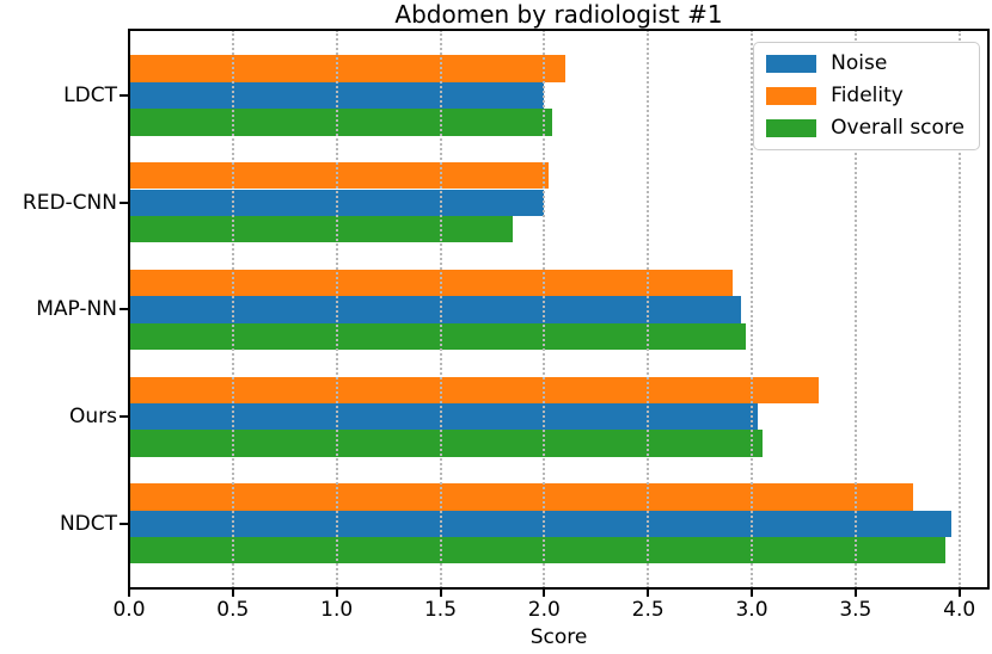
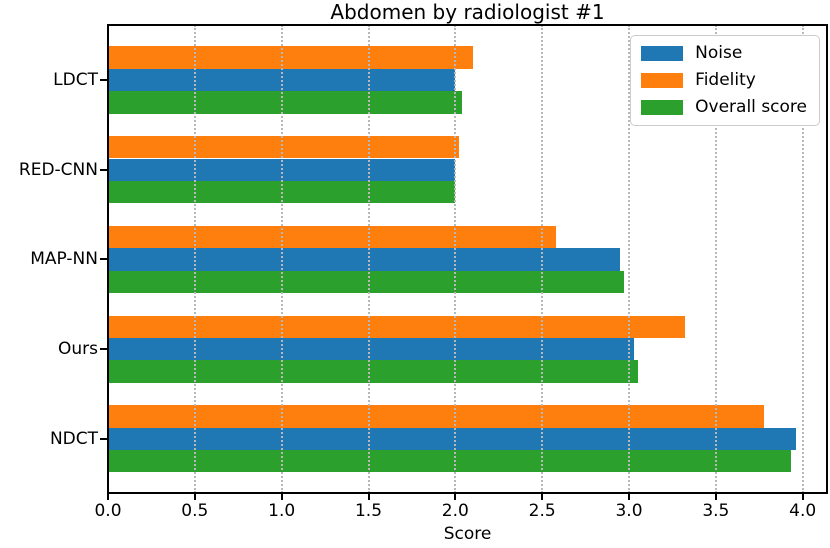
Overall score/RED-CNN: 1.85 -> 2.00
Fidelity/MAP-NN: 2.91 -> 2.58
